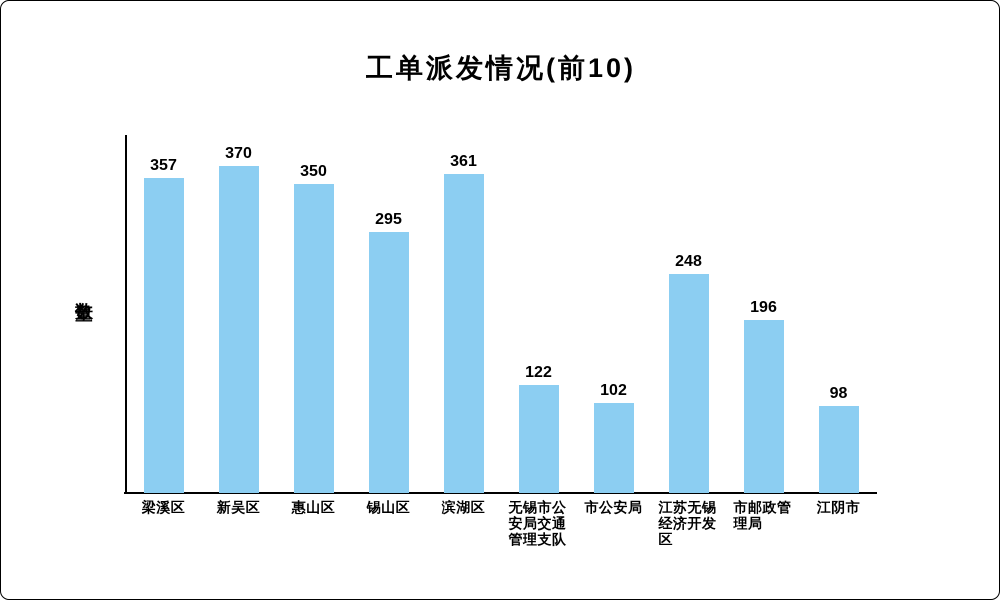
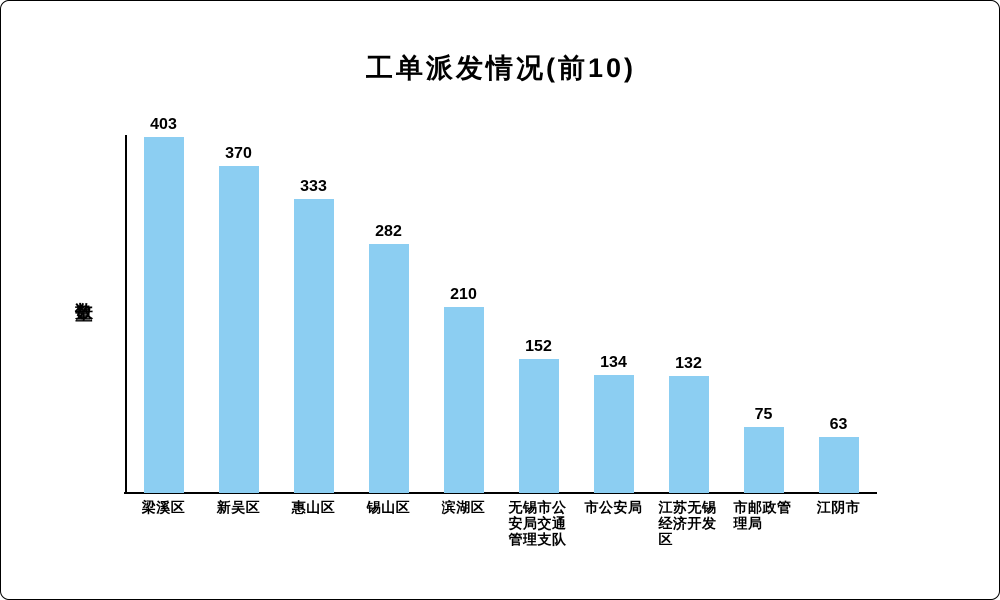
梁溪区: 357 -> 403
惠山区: 350 -> 333
锡山区: 295 -> 282
滨湖区: 361 -> 210
无锡市公安局交通管理支队: 122 -> 152
市公安局: 102 -> 134
江苏无锡经济开发区: 248 -> 132
市邮政管理局: 196 -> 75
江阴市: 98 -> 63
